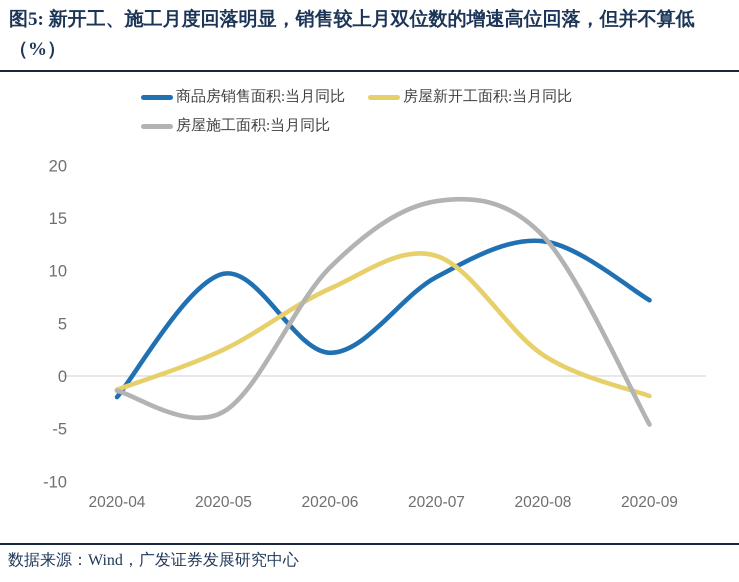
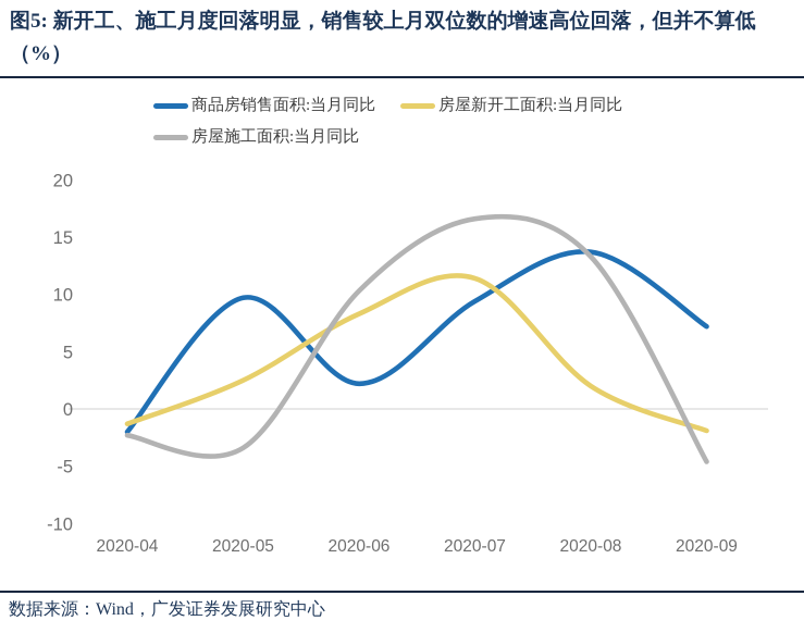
房屋施工面积:当月同比/2020-04: -1.4 -> -2.3
商品房销售面积:当月同比/2020-08: 12.8 -> 13.7
